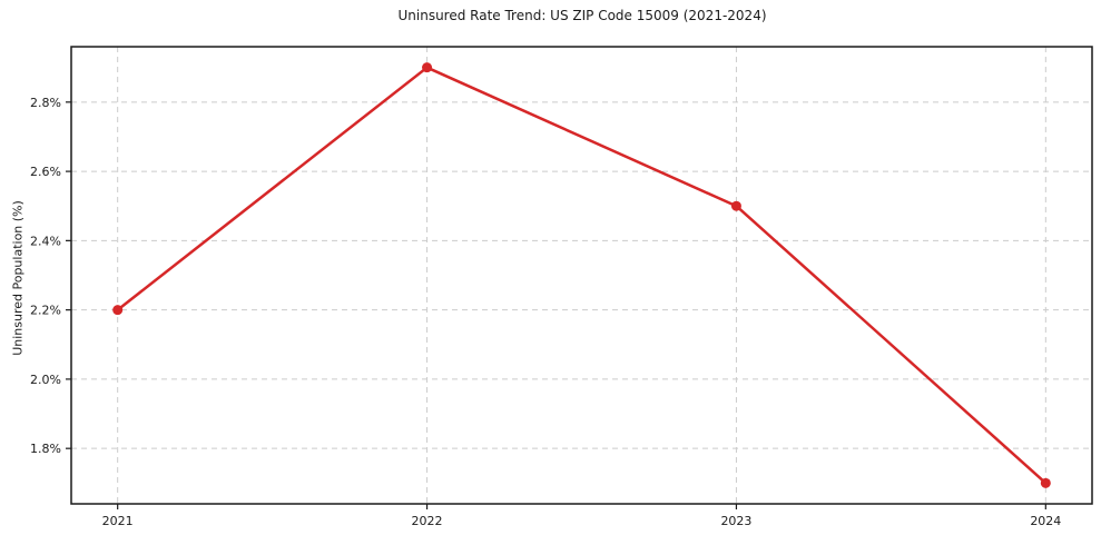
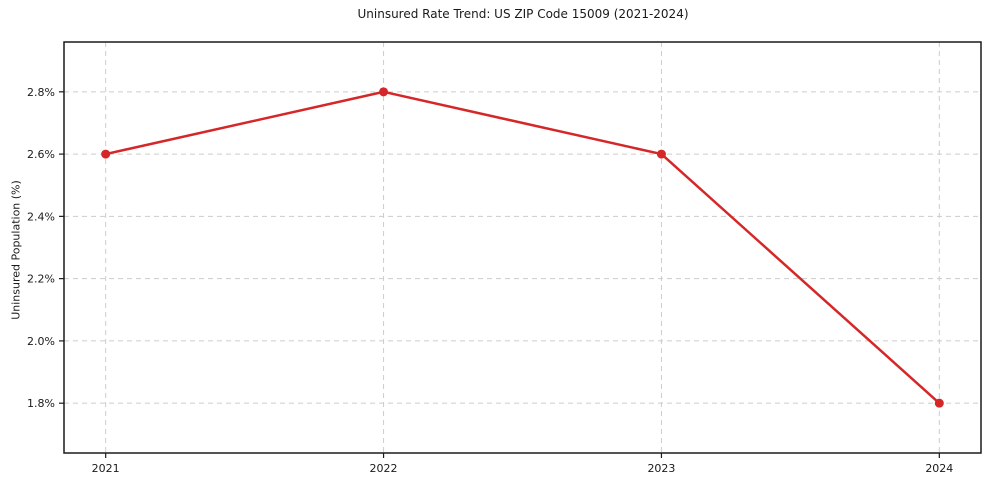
2021: 2.2% -> 2.6%
2022: 2.9% -> 2.8%
2023: 2.5% -> 2.6%
2024: 1.7% -> 1.8%
